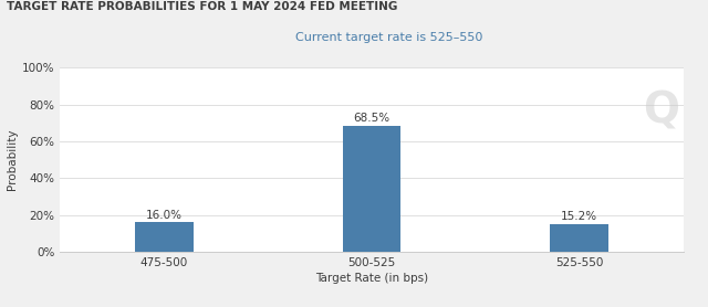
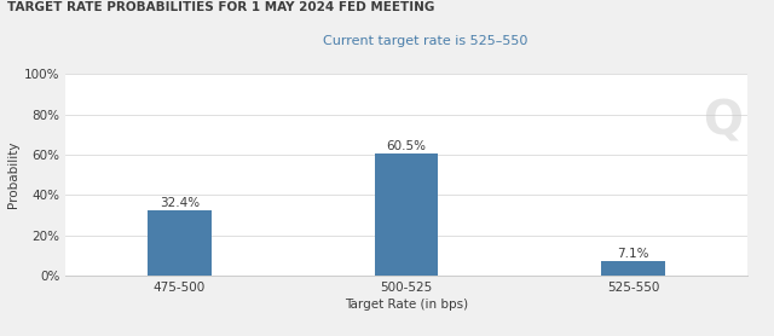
475-500: 16.0% -> 32.4%
500-525: 68.5% -> 60.5%
525-550: 15.2% -> 7.1%
